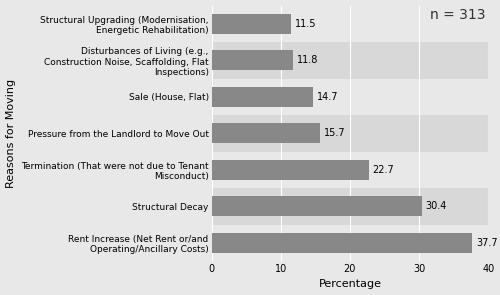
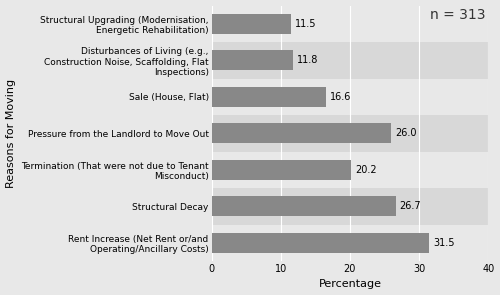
Sale (House, Flat): 14.7 -> 16.6
Pressure from the Landlord to Move Out: 15.7 -> 26.0
Termination (That were not due to Tenant Misconduct): 22.7 -> 20.2
Structural Decay: 30.4 -> 26.7
Rent Increase (Net Rent or/and Operating/Ancillary Costs): 37.7 -> 31.5
